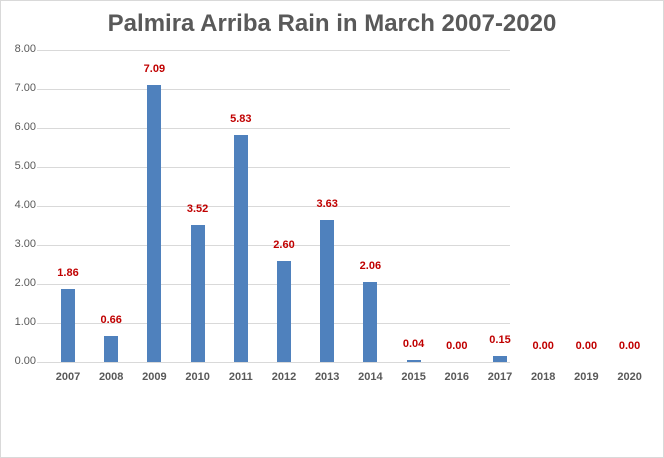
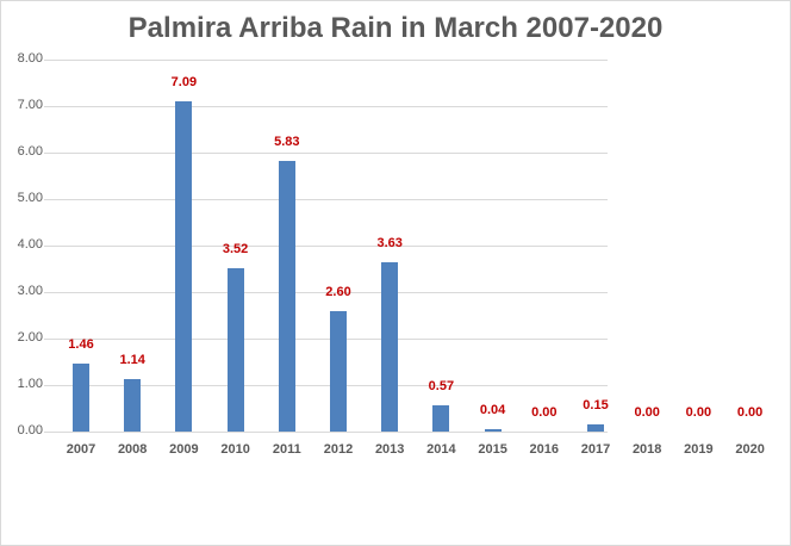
2007: 1.86 -> 1.46
2008: 0.66 -> 1.14
2014: 2.06 -> 0.57
